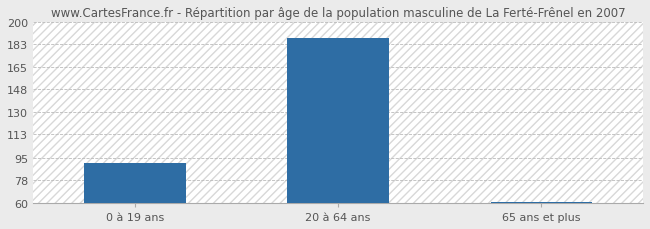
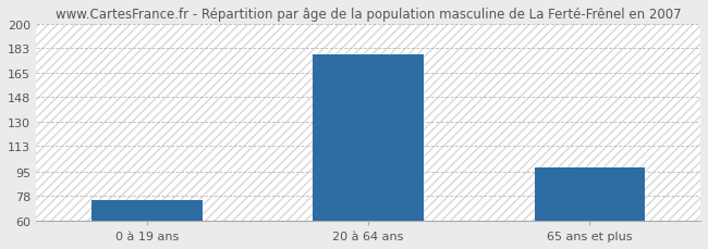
0 à 19 ans: 91 -> 75
20 à 64 ans: 187 -> 178
65 ans et plus: 61 -> 98
